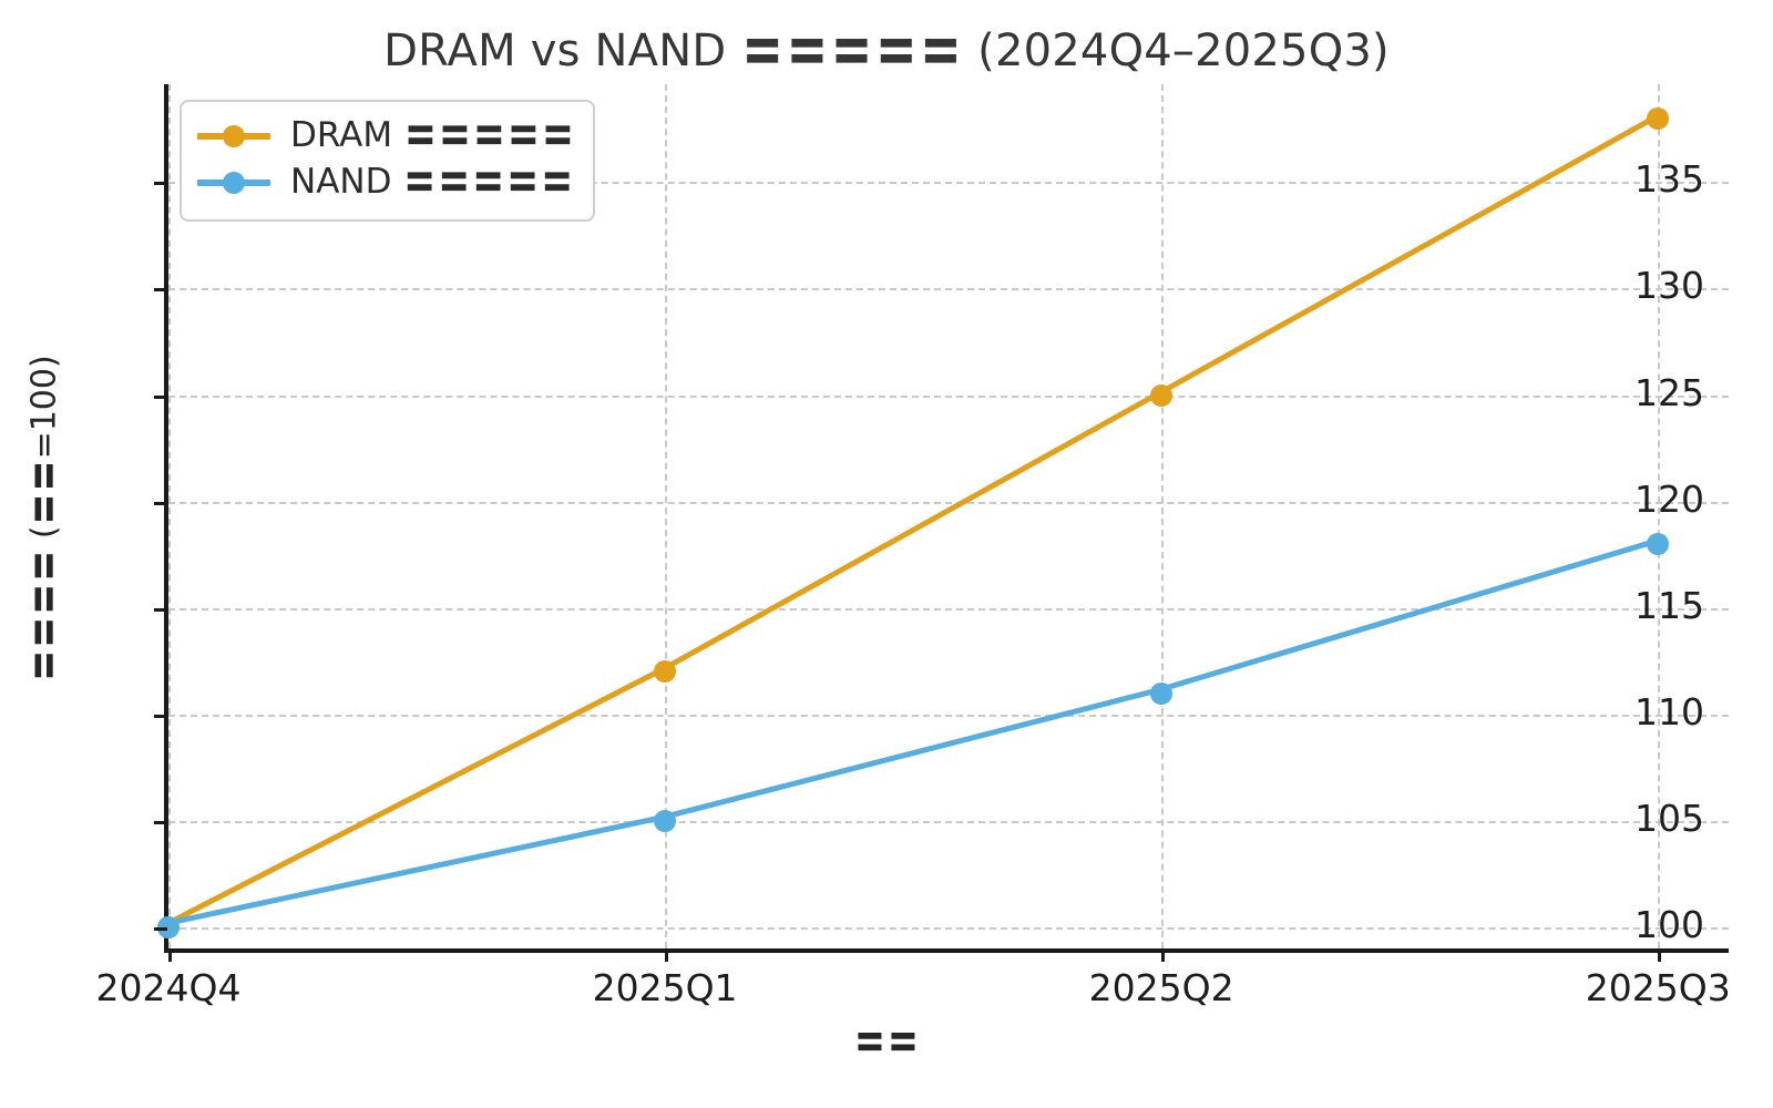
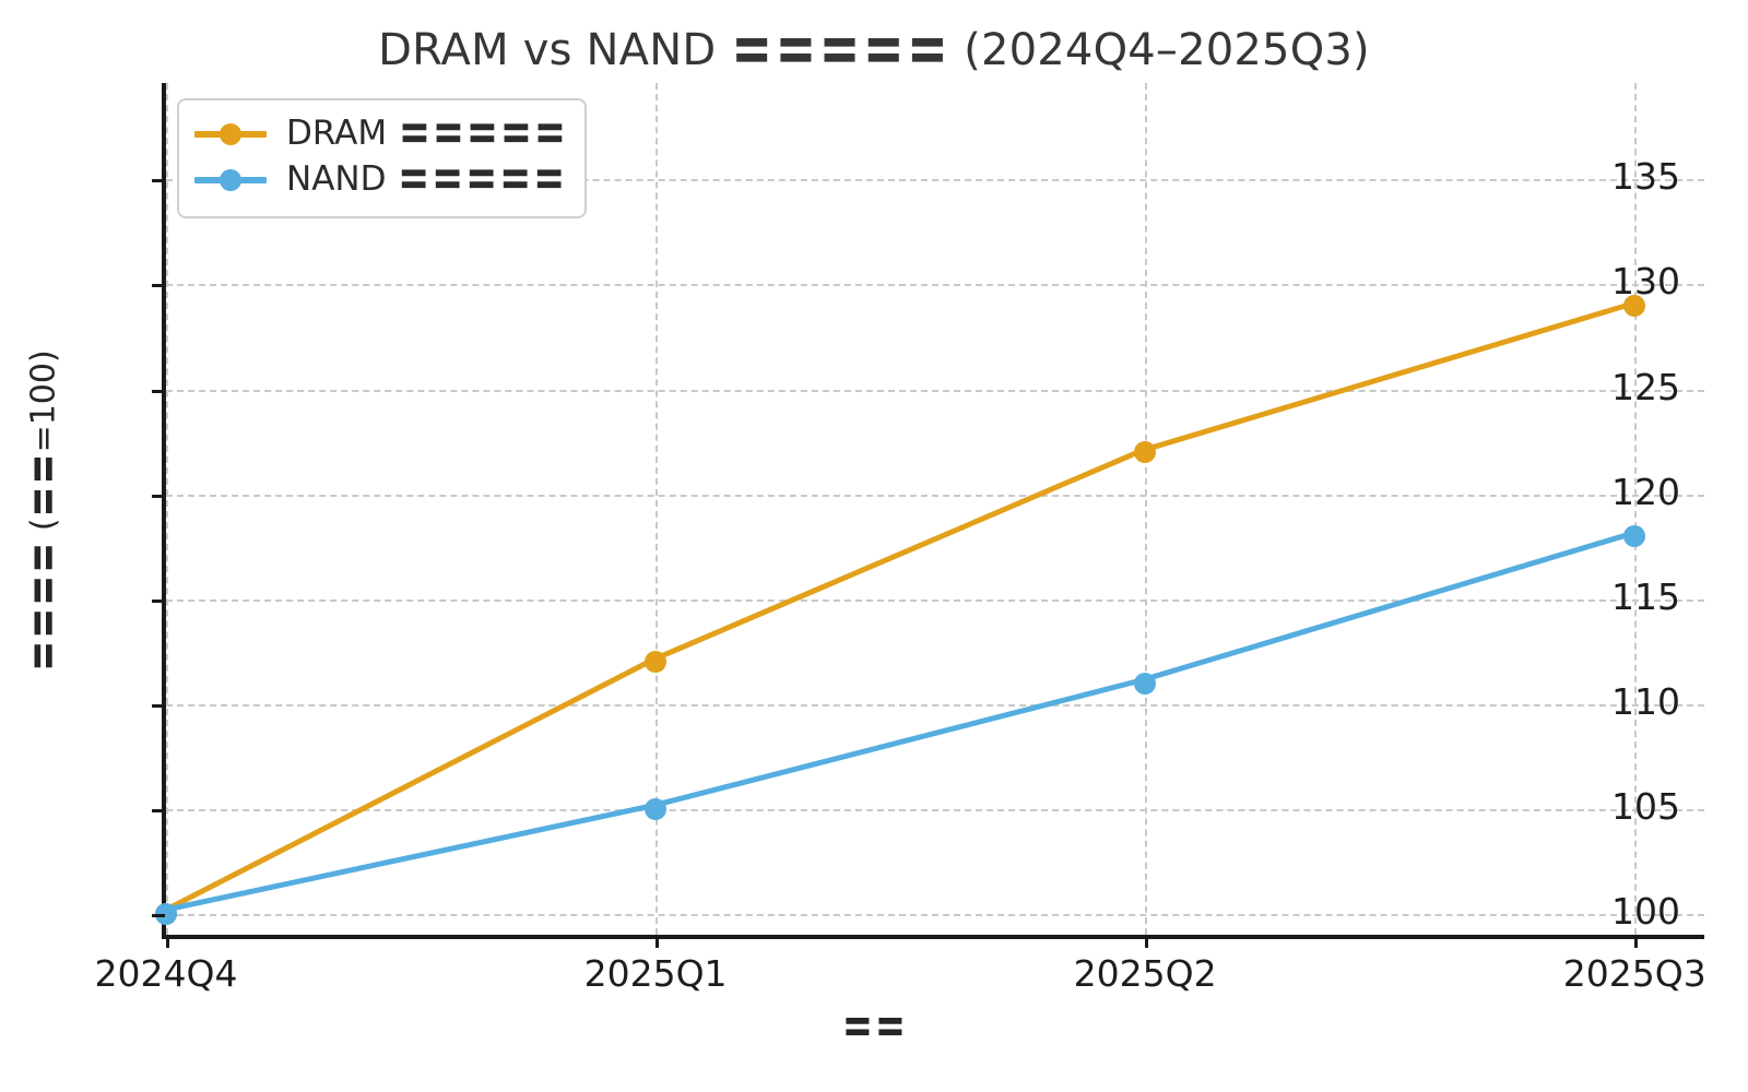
DRAM 〓〓〓〓〓/2025Q2: 125 -> 122
DRAM 〓〓〓〓〓/2025Q3: 138 -> 129
